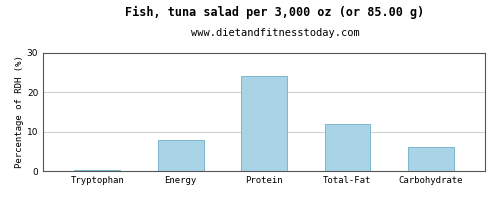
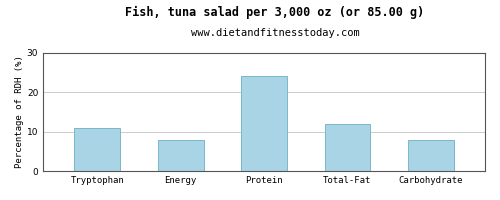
Tryptophan: 0.3 -> 11.0
Carbohydrate: 6.0 -> 8.0
